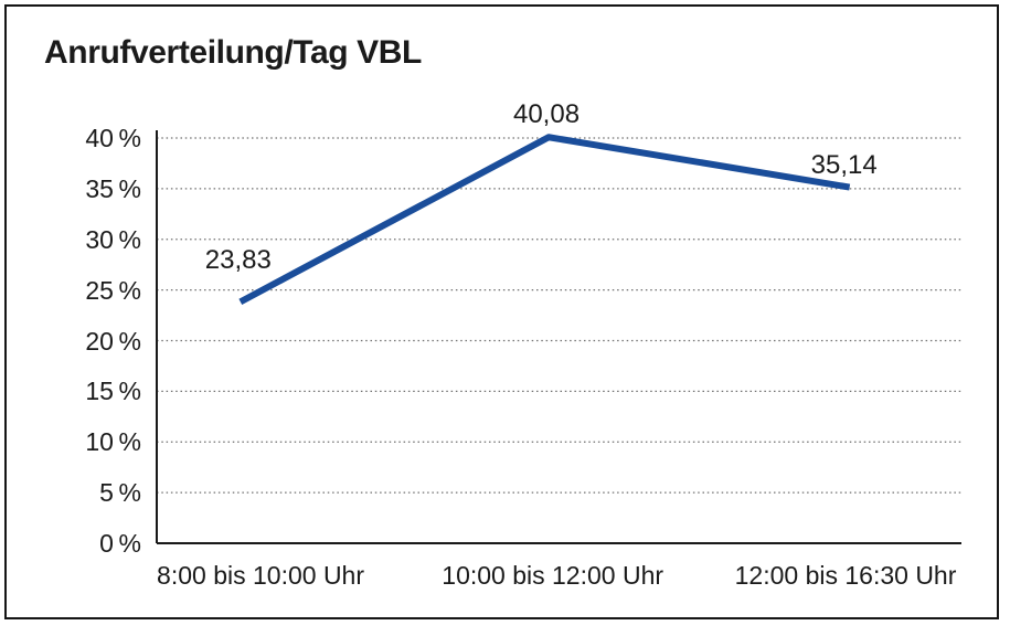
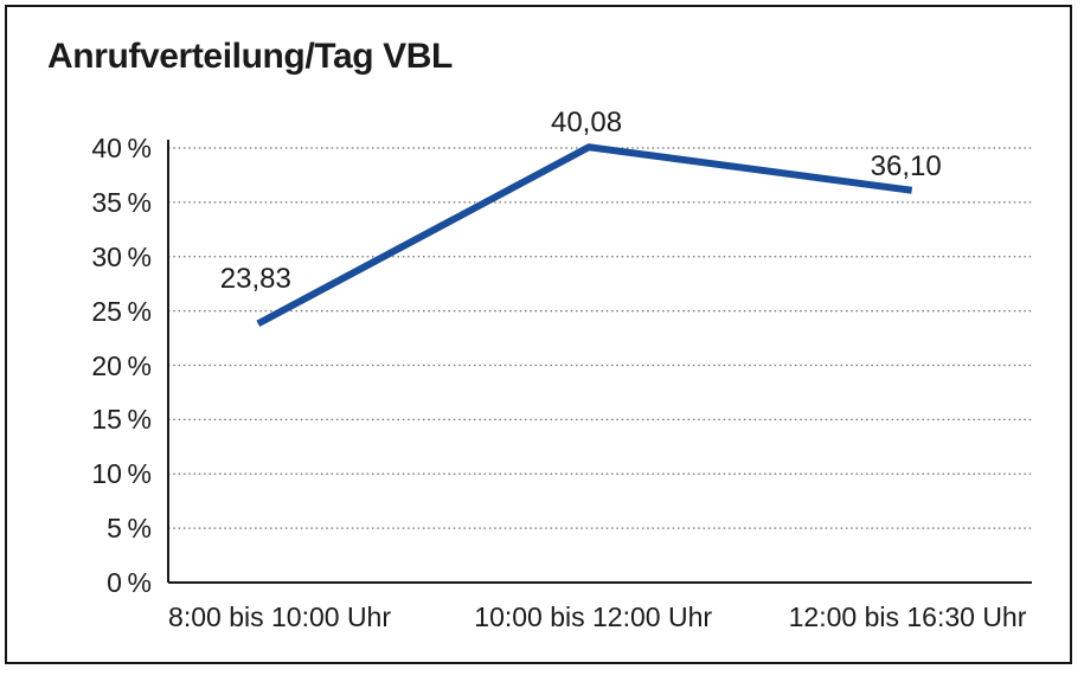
12:00 bis 16:30 Uhr: 35,14 -> 36,10
